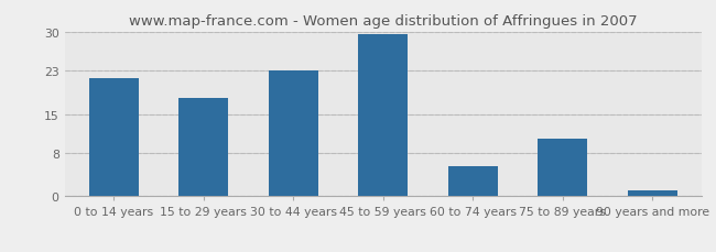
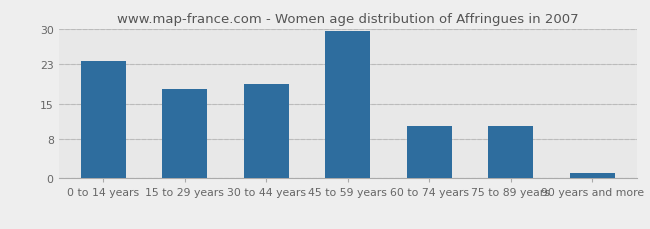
0 to 14 years: 21.5 -> 23.5
30 to 44 years: 23.0 -> 19.0
60 to 74 years: 5.5 -> 10.5
